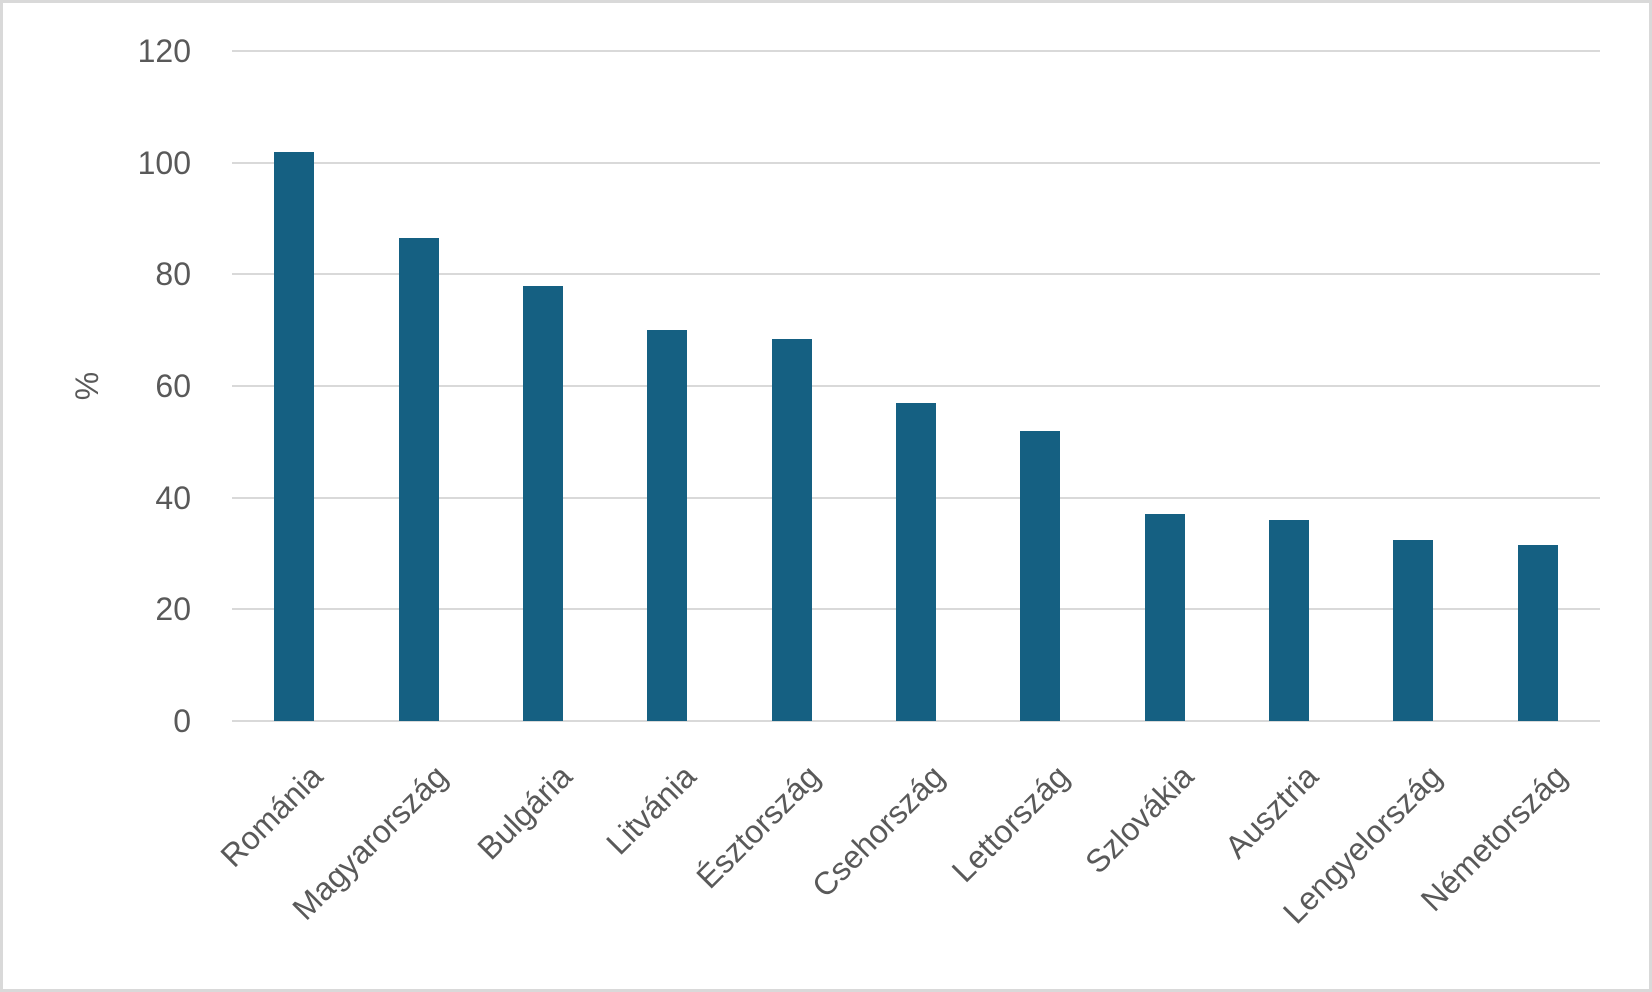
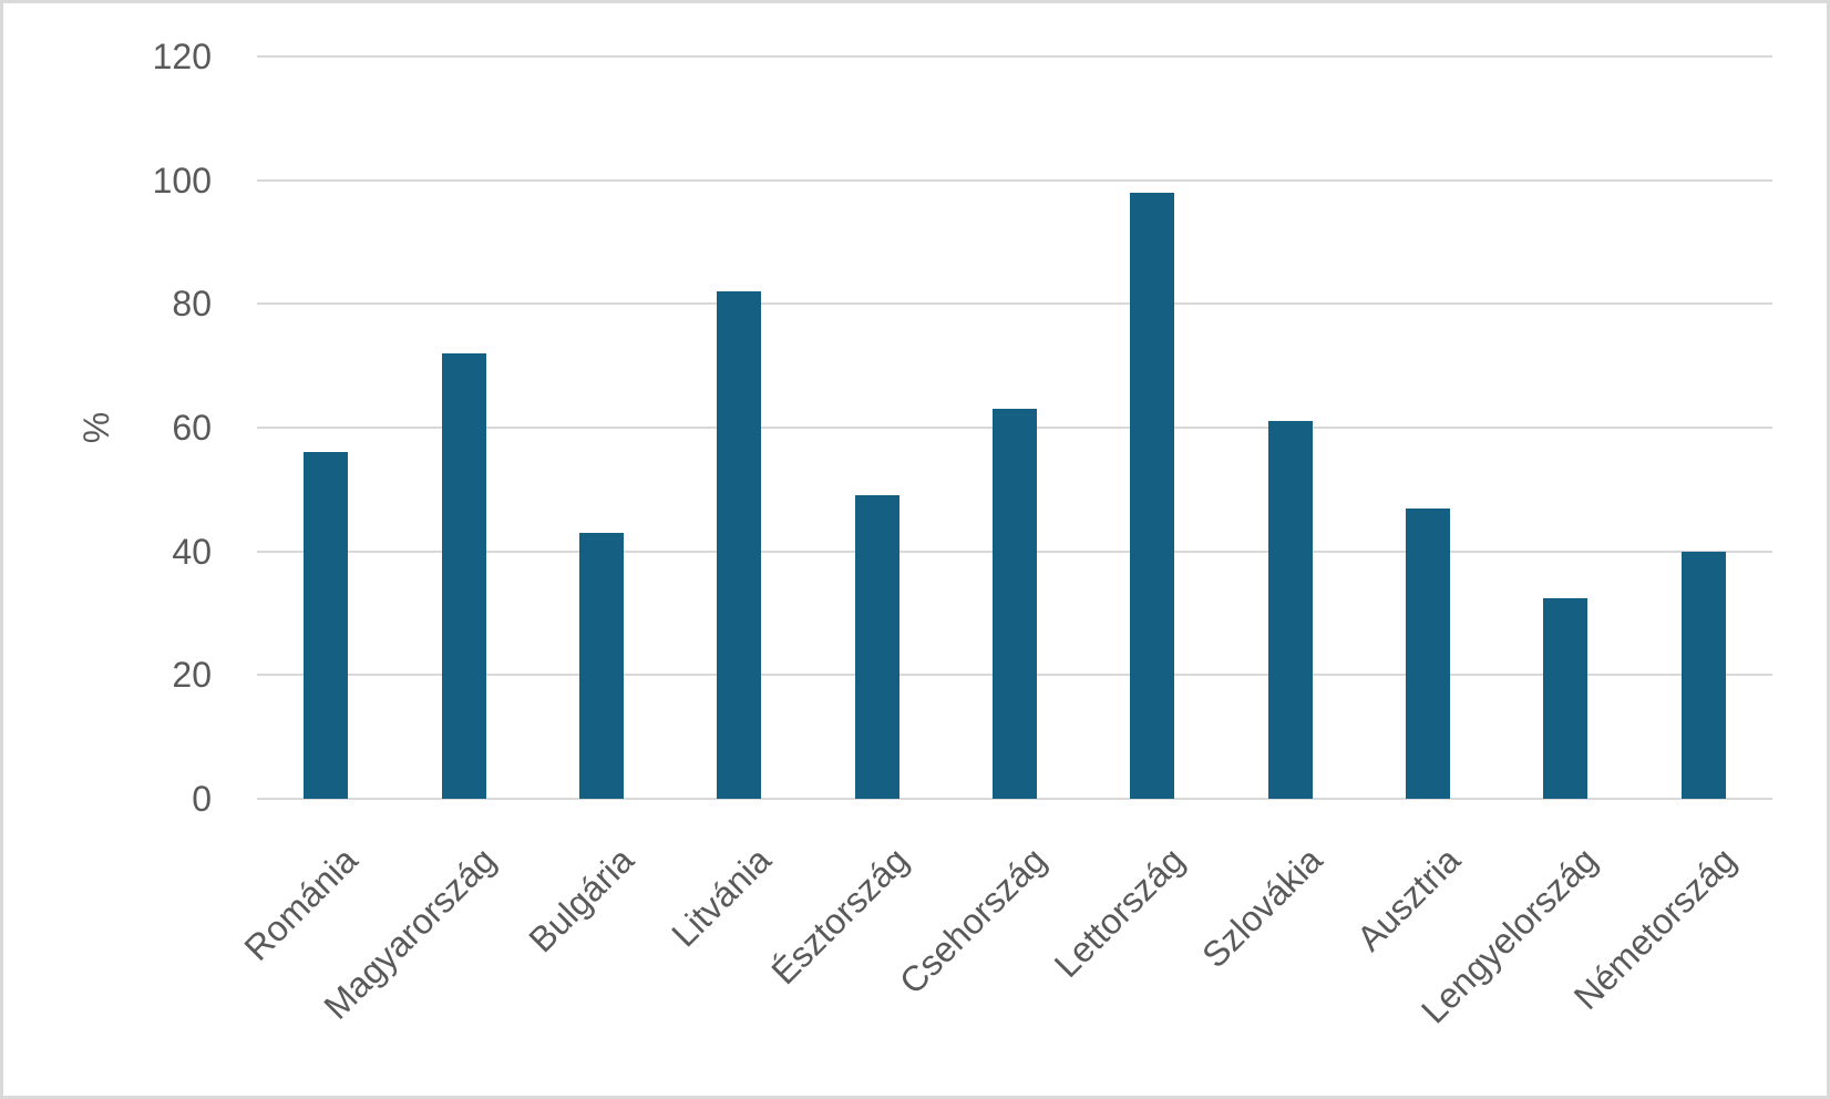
Románia: 102 -> 56
Magyarország: 86 -> 72
Bulgária: 78 -> 43
Litvánia: 70 -> 82
Észtország: 68 -> 49
Csehország: 57 -> 63
Lettország: 52 -> 98
Szlovákia: 37 -> 61
Ausztria: 36 -> 47
Németország: 32 -> 40
